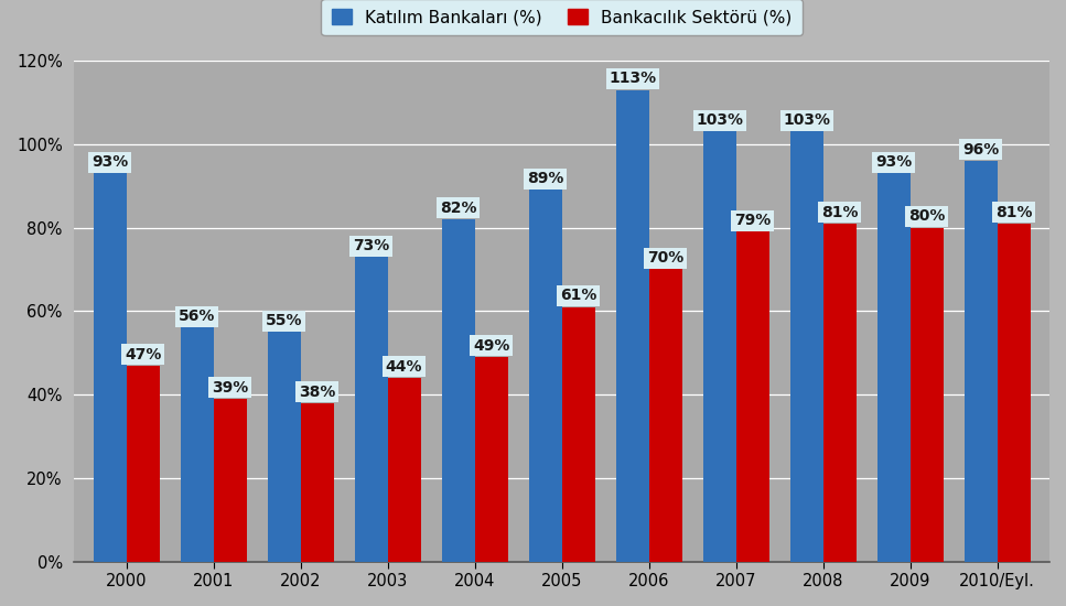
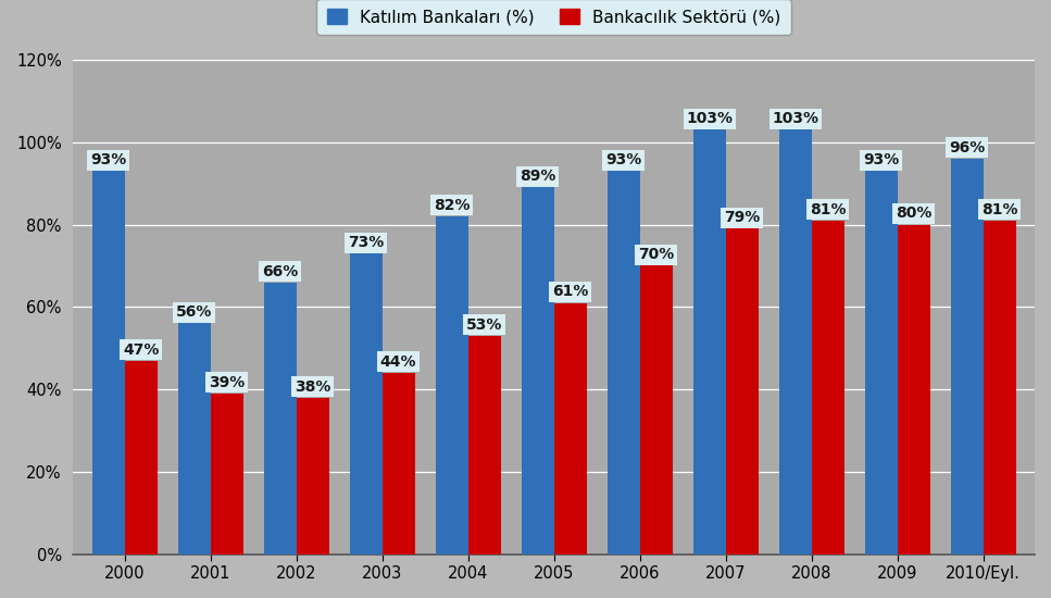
Katılım Bankaları (%)/2002: 55% -> 66%
Bankacılık Sektörü (%)/2004: 49% -> 53%
Katılım Bankaları (%)/2006: 113% -> 93%
